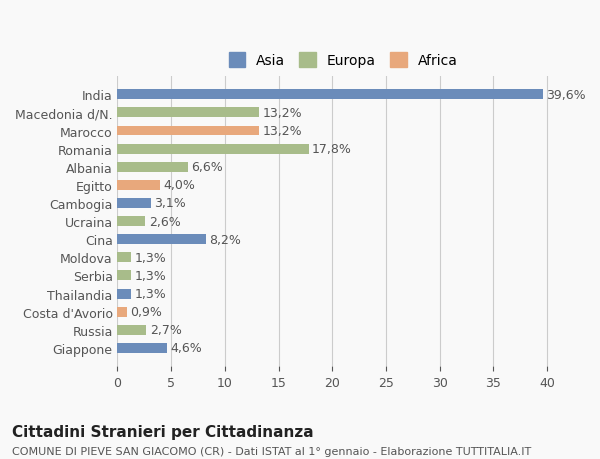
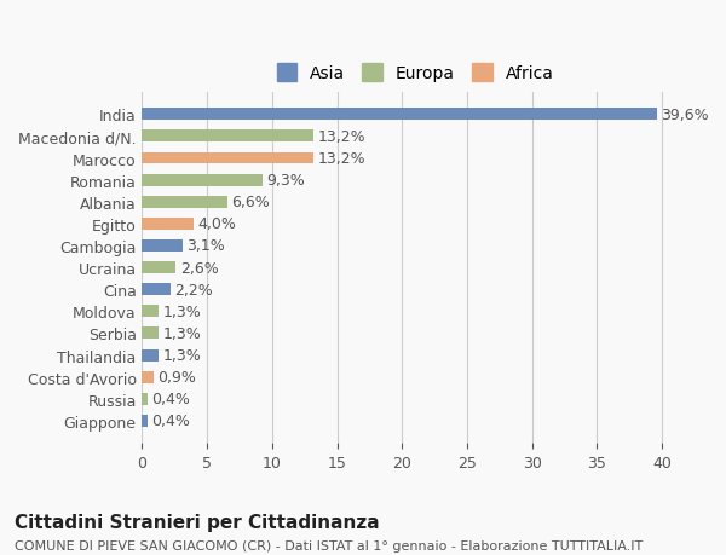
Romania: 17,8% -> 9,3%
Cina: 8,2% -> 2,2%
Russia: 2,7% -> 0,4%
Giappone: 4,6% -> 0,4%
